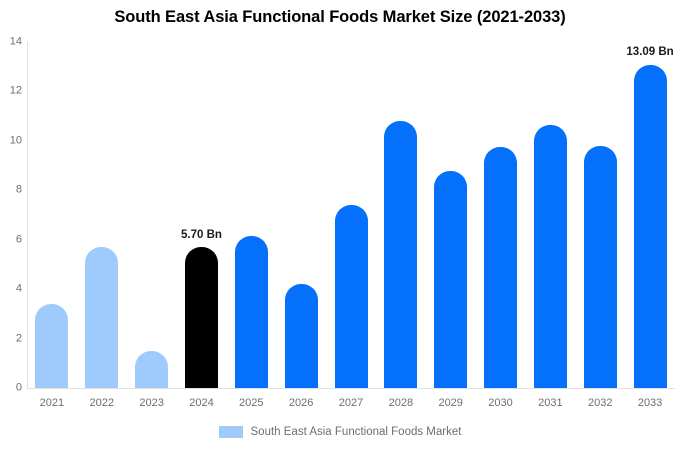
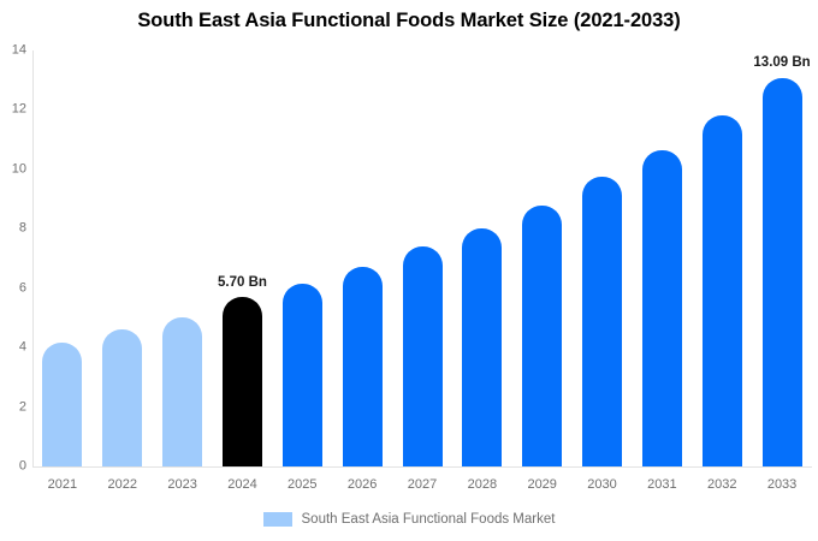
2021: 3.4 -> 4.2
2022: 5.7 -> 4.6
2023: 1.5 -> 5.0
2026: 4.2 -> 6.7
2028: 10.8 -> 8.0
2032: 9.8 -> 11.8
